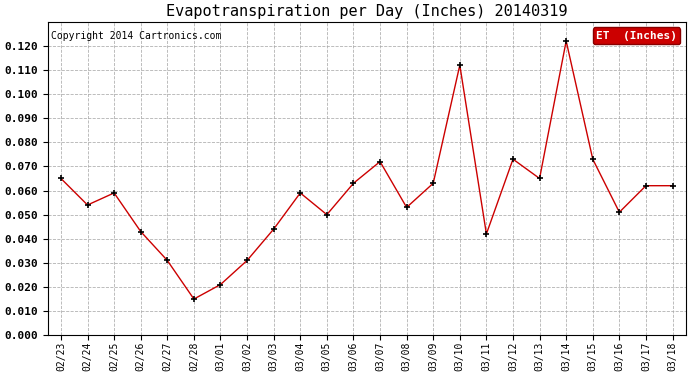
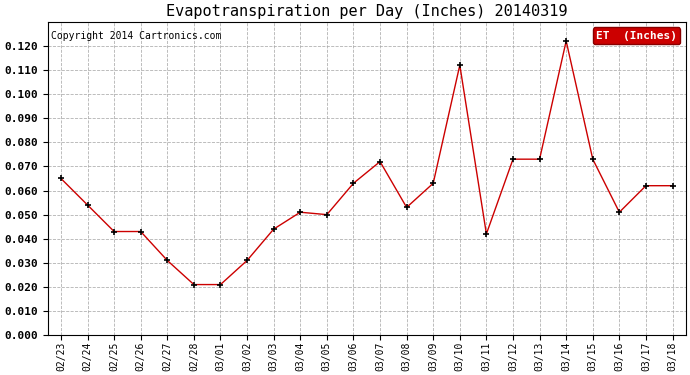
02/25: 0.059 -> 0.043
02/28: 0.015 -> 0.021
03/04: 0.059 -> 0.051
03/13: 0.065 -> 0.073
